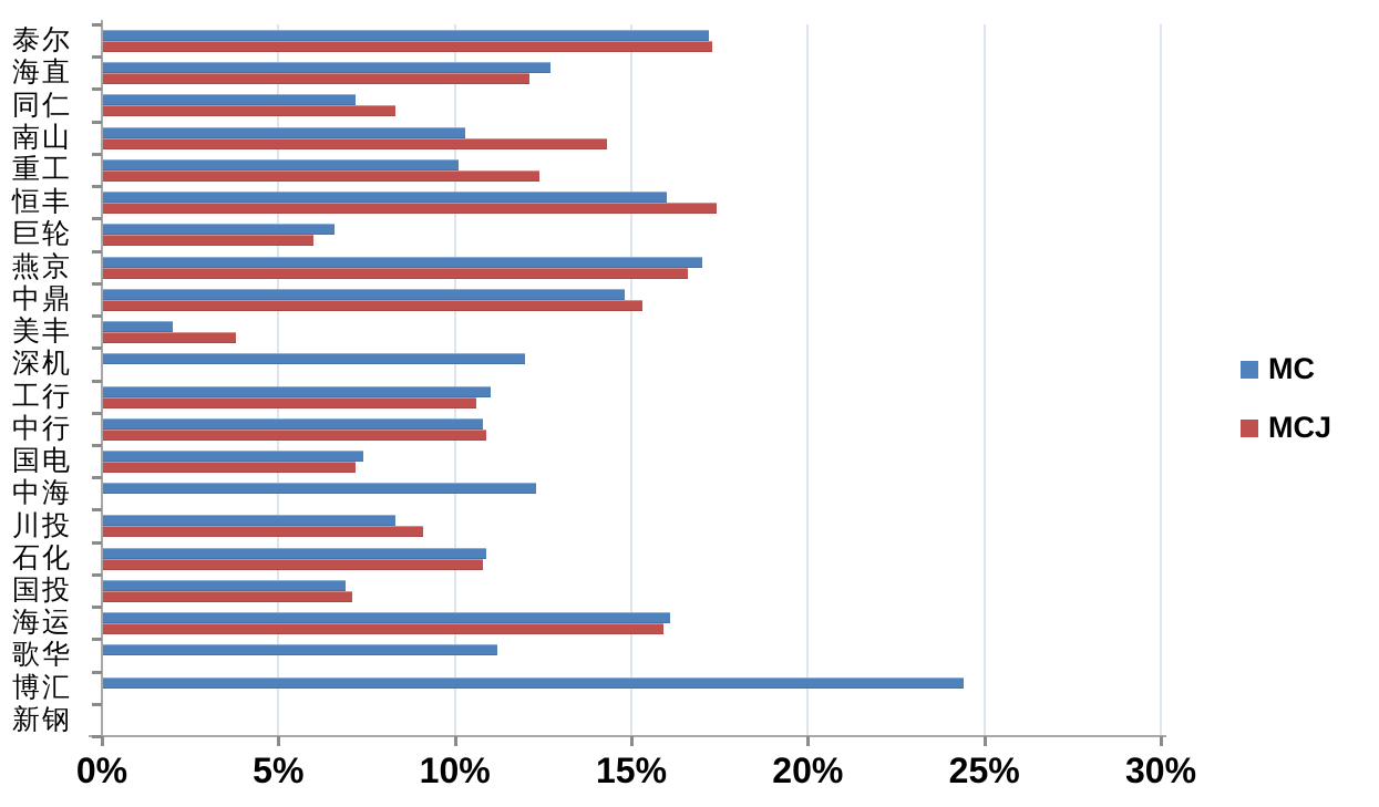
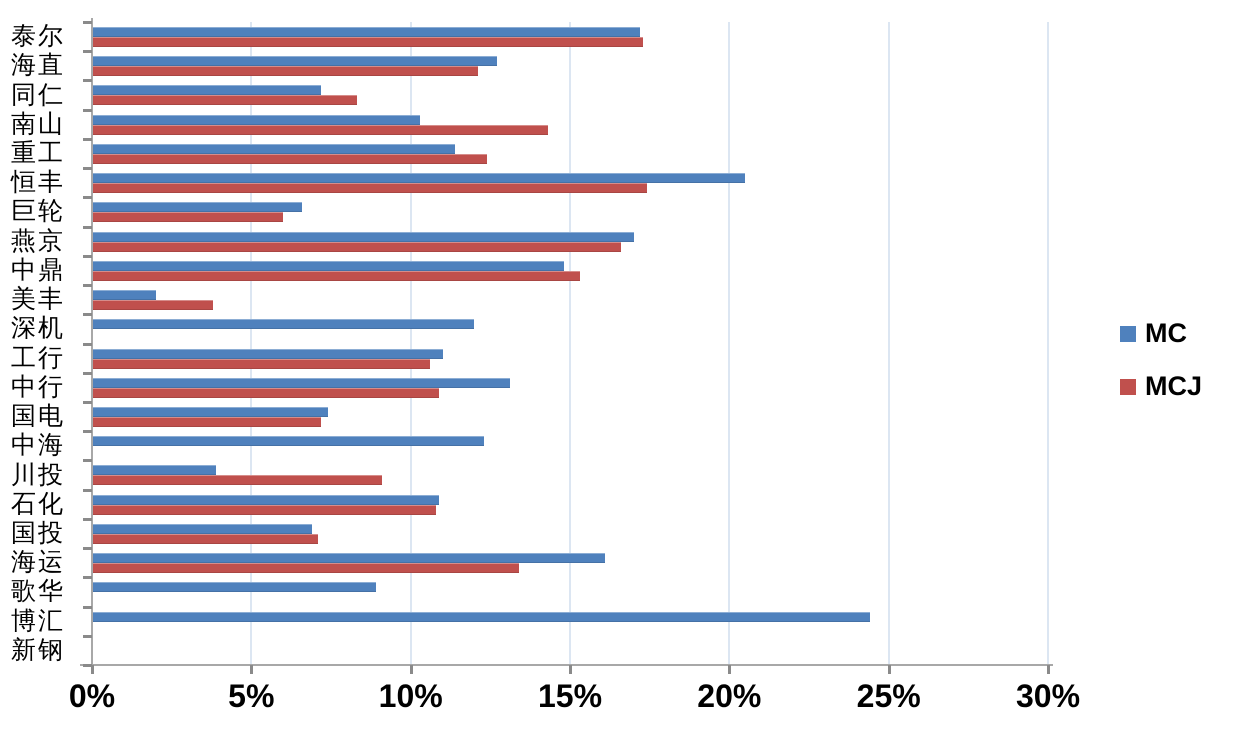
MC/重工: 10.1% -> 11.4%
MC/恒丰: 16.0% -> 20.5%
MC/中行: 10.8% -> 13.1%
MC/川投: 8.3% -> 3.9%
MCJ/海运: 15.9% -> 13.4%
MC/歌华: 11.2% -> 8.9%
